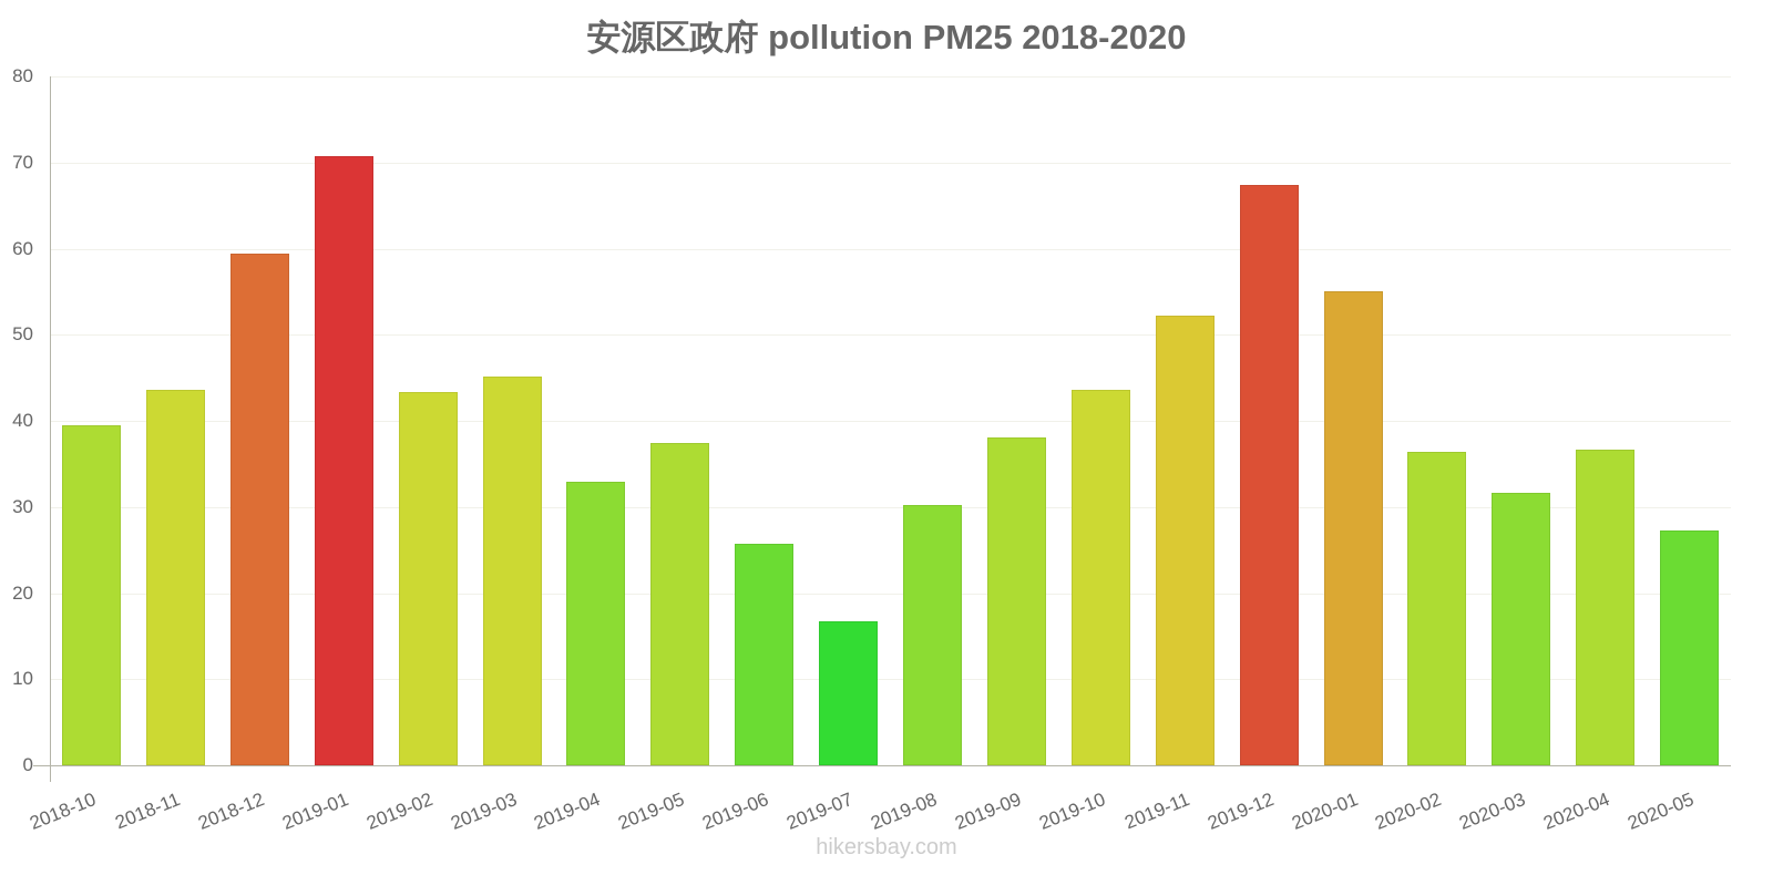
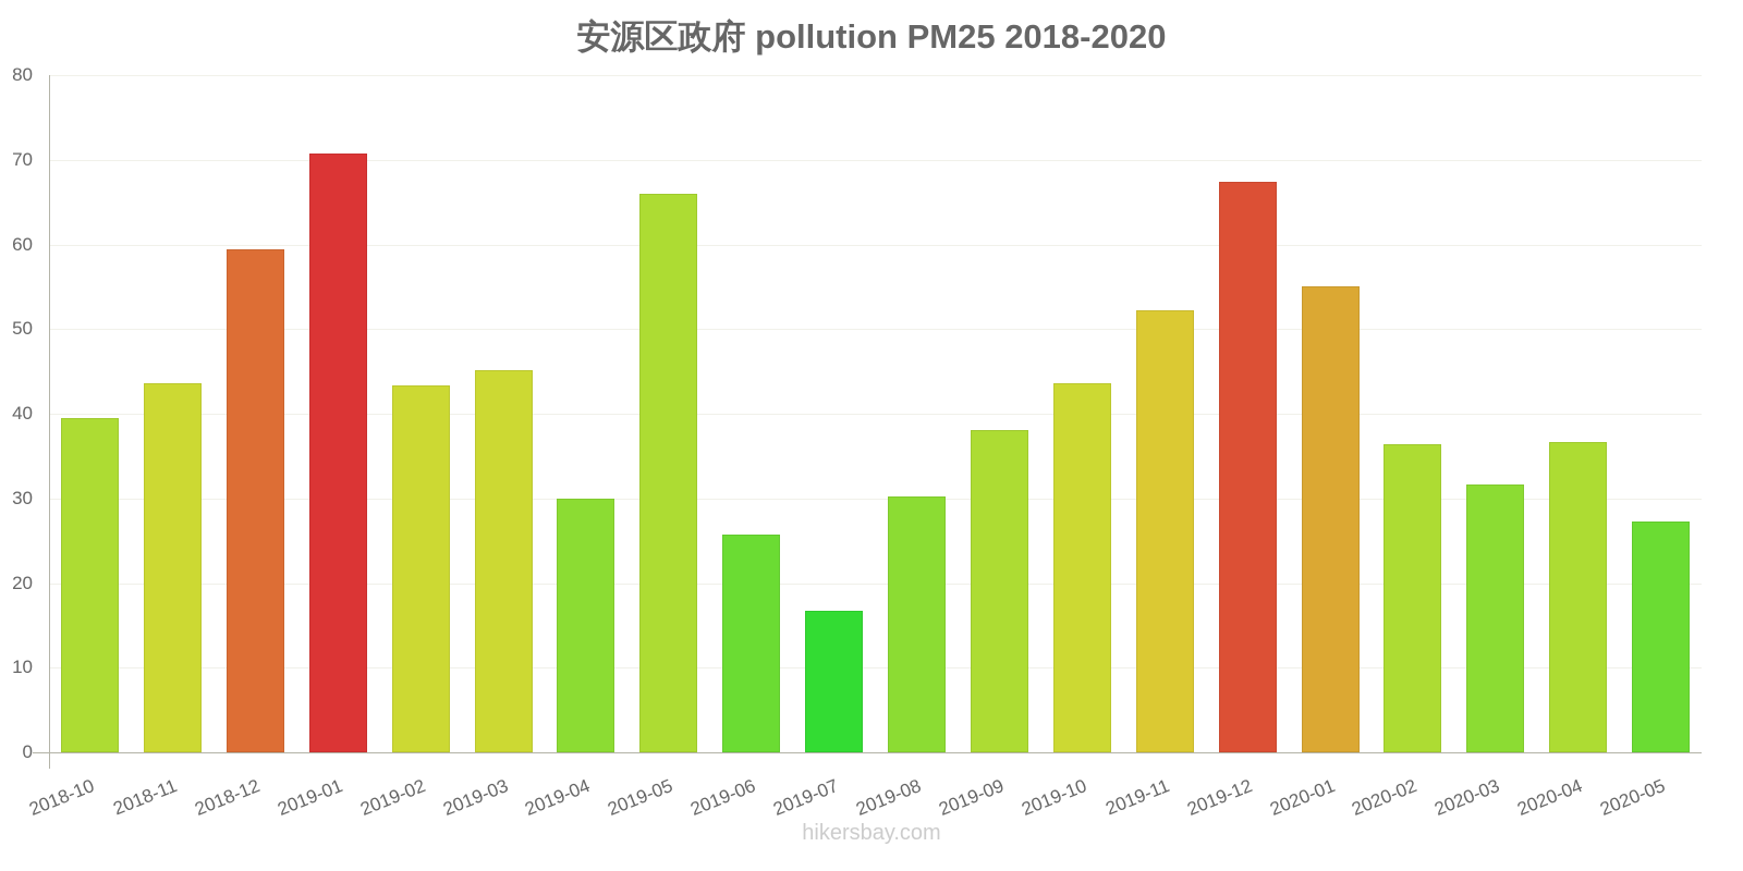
2019-04: 33 -> 30
2019-05: 37 -> 66
